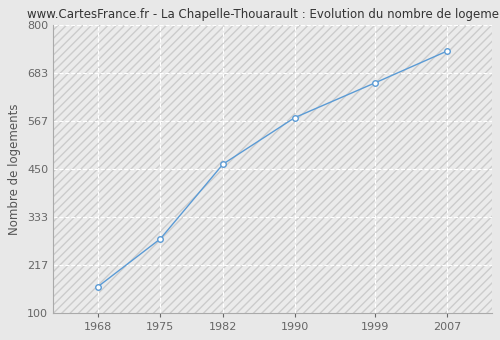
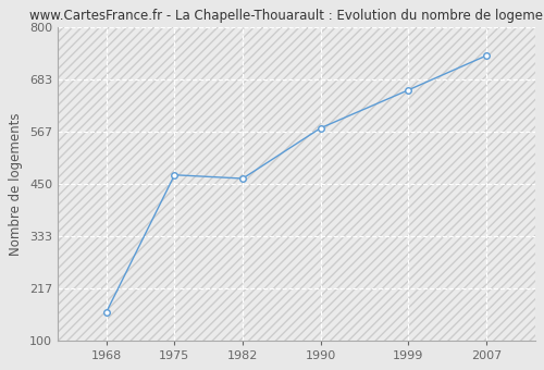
1975: 280 -> 470
